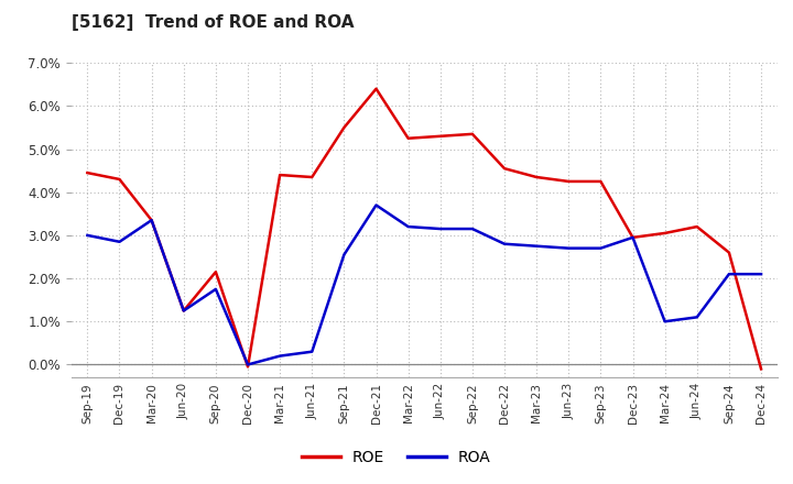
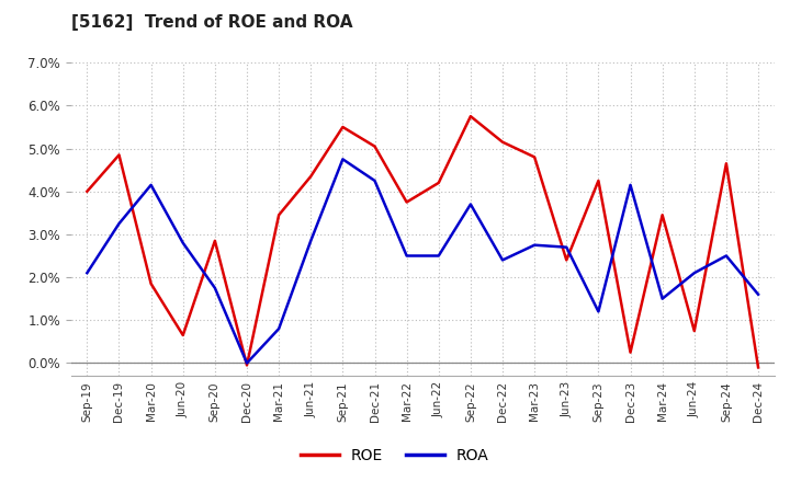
ROE/Sep-19: 4.45% -> 4.00%
ROA/Sep-19: 3.00% -> 2.10%
ROE/Dec-19: 4.30% -> 4.85%
ROA/Dec-19: 2.85% -> 3.25%
ROE/Mar-20: 3.35% -> 1.85%
ROA/Mar-20: 3.35% -> 4.15%
ROE/Jun-20: 1.25% -> 0.65%
ROA/Jun-20: 1.25% -> 2.80%
ROE/Sep-20: 2.15% -> 2.85%
ROE/Mar-21: 4.40% -> 3.45%
ROA/Mar-21: 0.20% -> 0.80%
ROA/Jun-21: 0.30% -> 2.85%
ROA/Sep-21: 2.55% -> 4.75%
ROE/Dec-21: 6.40% -> 5.05%
ROA/Dec-21: 3.70% -> 4.25%
ROE/Mar-22: 5.25% -> 3.75%
ROA/Mar-22: 3.20% -> 2.50%
ROE/Jun-22: 5.30% -> 4.20%
ROA/Jun-22: 3.15% -> 2.50%
ROE/Sep-22: 5.35% -> 5.75%
ROA/Sep-22: 3.15% -> 3.70%
ROE/Dec-22: 4.55% -> 5.15%
ROA/Dec-22: 2.80% -> 2.40%
ROE/Mar-23: 4.35% -> 4.80%
ROE/Jun-23: 4.25% -> 2.40%
ROA/Sep-23: 2.70% -> 1.20%
ROE/Dec-23: 2.95% -> 0.25%
ROA/Dec-23: 2.95% -> 4.15%
ROE/Mar-24: 3.05% -> 3.45%
ROA/Mar-24: 1.00% -> 1.50%
ROE/Jun-24: 3.20% -> 0.75%
ROA/Jun-24: 1.10% -> 2.10%
ROE/Sep-24: 2.60% -> 4.65%
ROA/Sep-24: 2.10% -> 2.50%
ROA/Dec-24: 2.10% -> 1.60%
